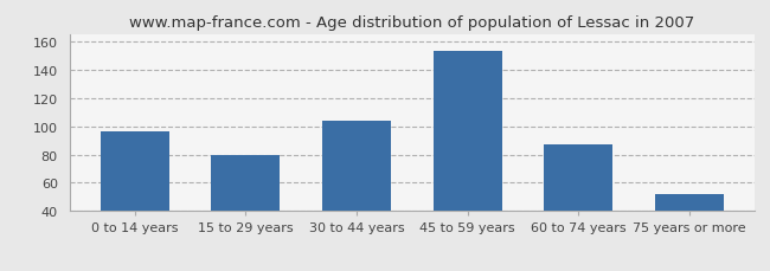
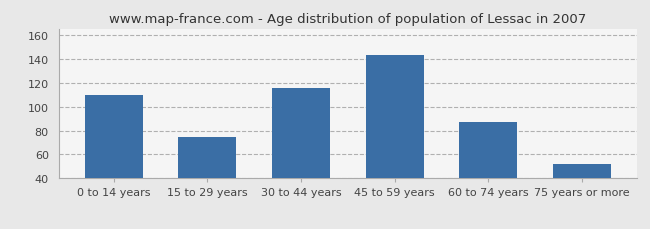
0 to 14 years: 96 -> 110
15 to 29 years: 80 -> 75
30 to 44 years: 104 -> 116
45 to 59 years: 153 -> 143
